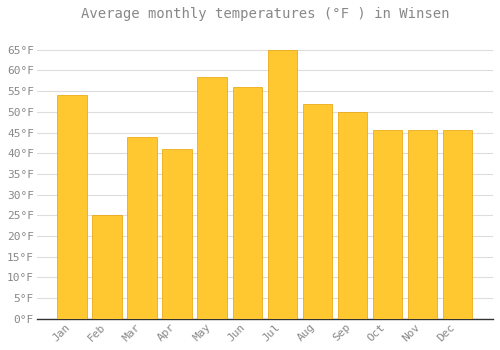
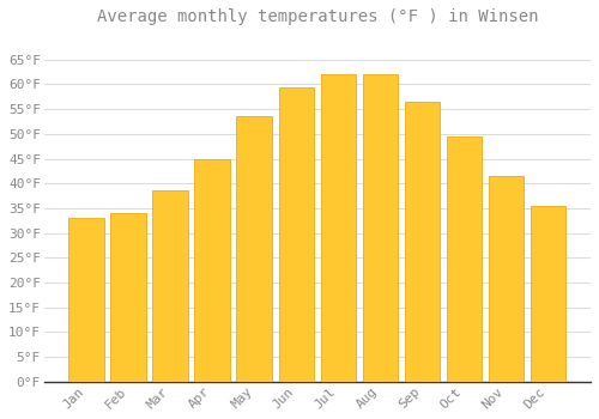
Jan: 54.0°F -> 33.0°F
Feb: 25.0°F -> 34.0°F
Mar: 44.0°F -> 38.5°F
Apr: 41.0°F -> 45.0°F
May: 58.5°F -> 53.5°F
Jun: 56.0°F -> 59.5°F
Jul: 65.0°F -> 62.0°F
Aug: 52.0°F -> 62.0°F
Sep: 50.0°F -> 56.5°F
Oct: 45.5°F -> 49.5°F
Nov: 45.5°F -> 41.5°F
Dec: 45.5°F -> 35.5°F
